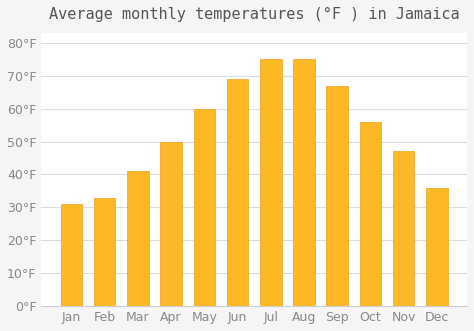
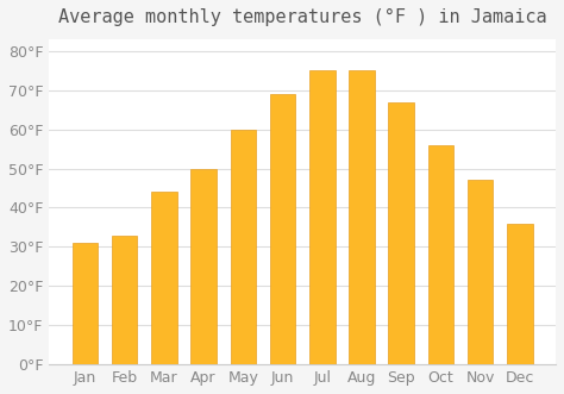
Mar: 41°F -> 44°F
